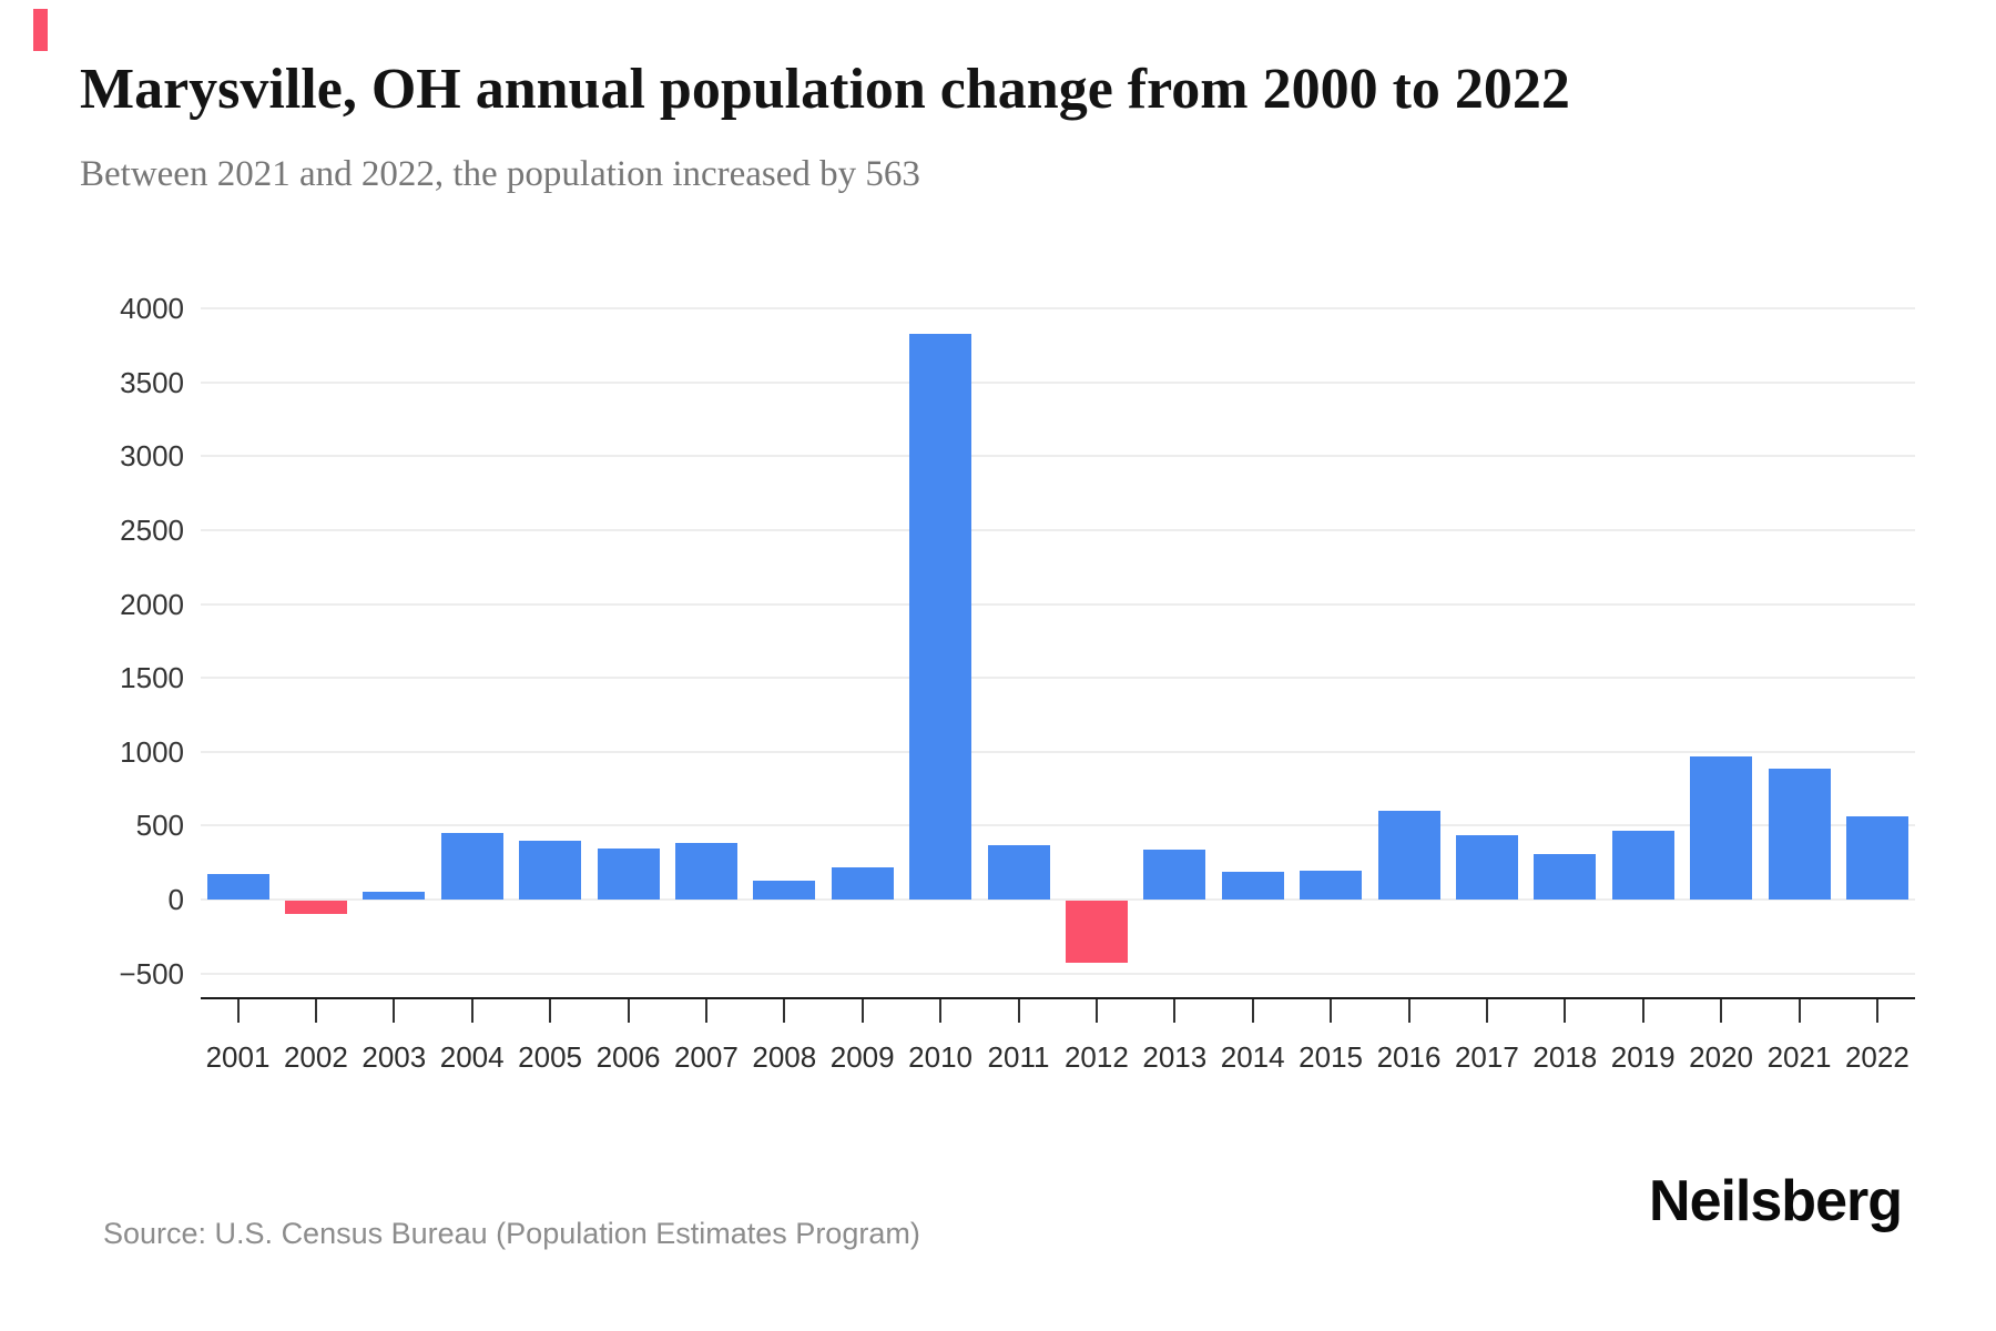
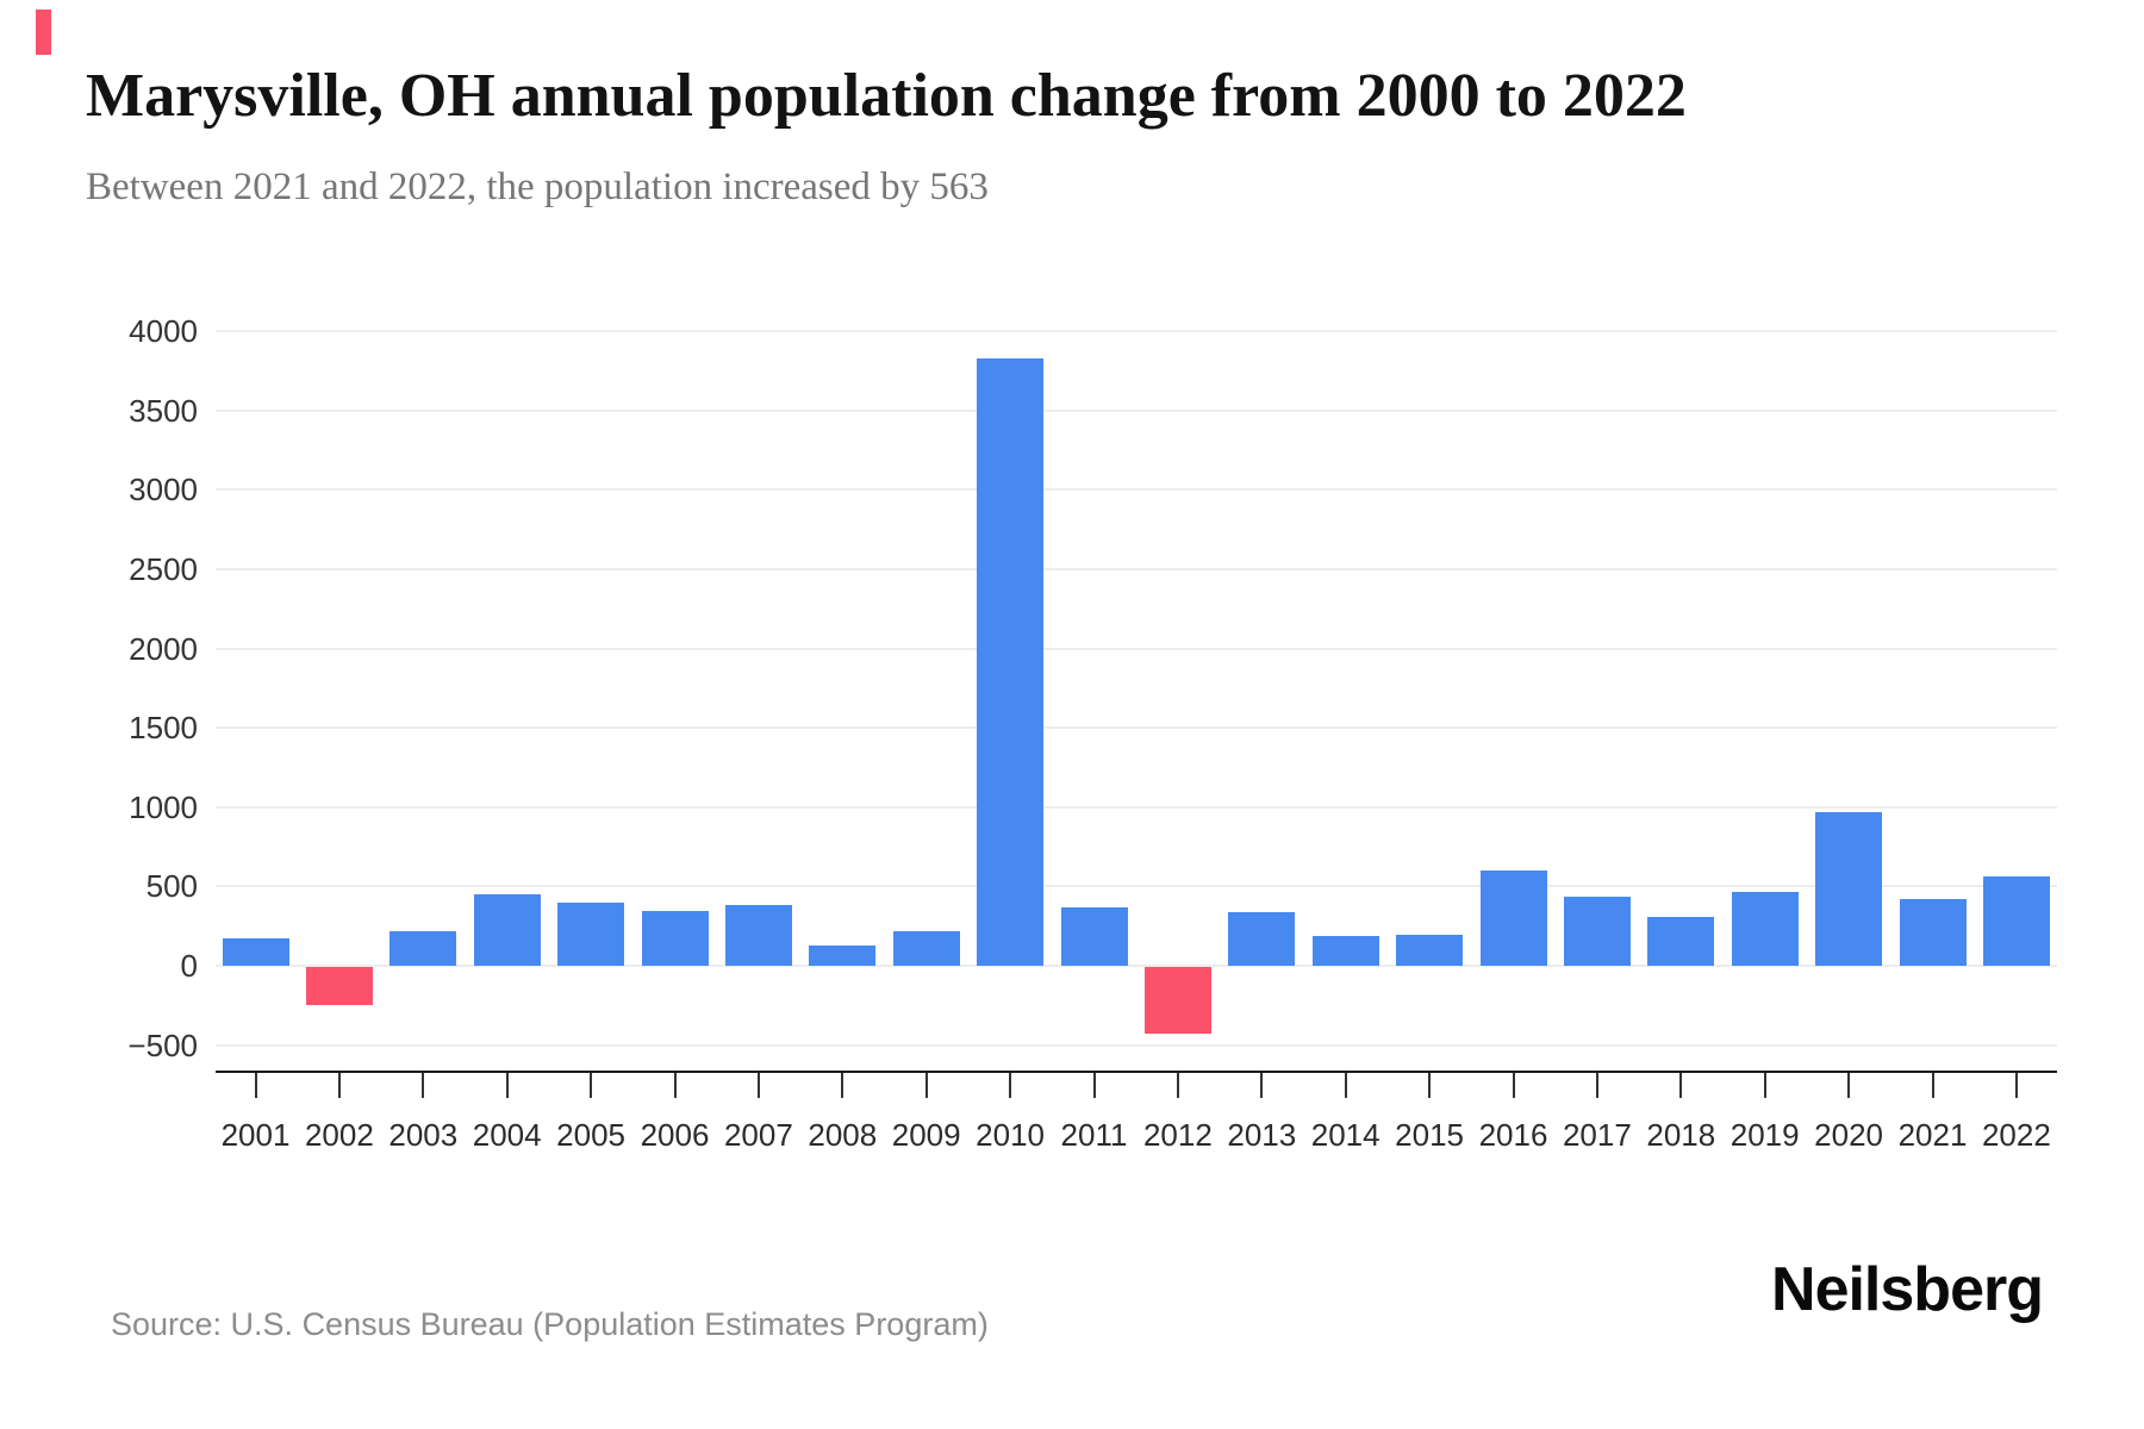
2002: -90 -> -240
2003: 50 -> 220
2021: 880 -> 420
